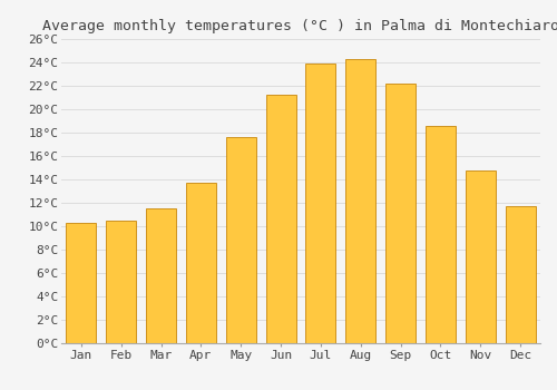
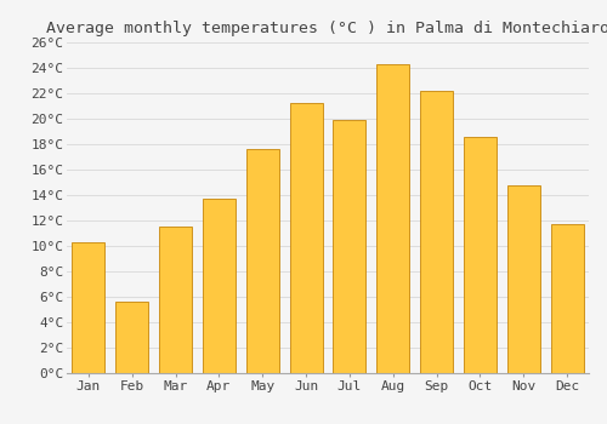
Feb: 10.5°C -> 5.6°C
Jul: 23.9°C -> 19.9°C
